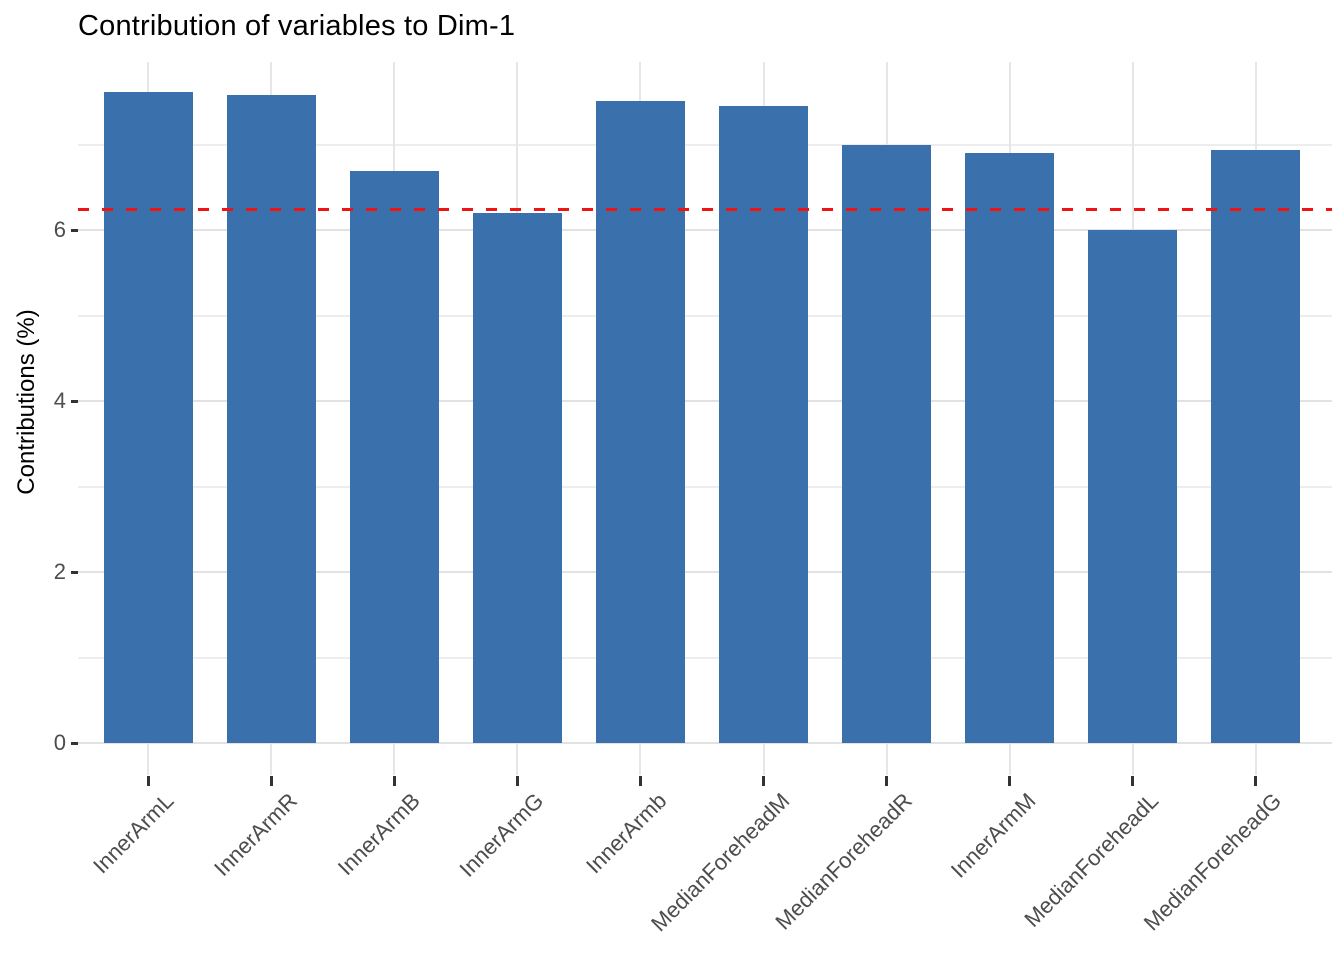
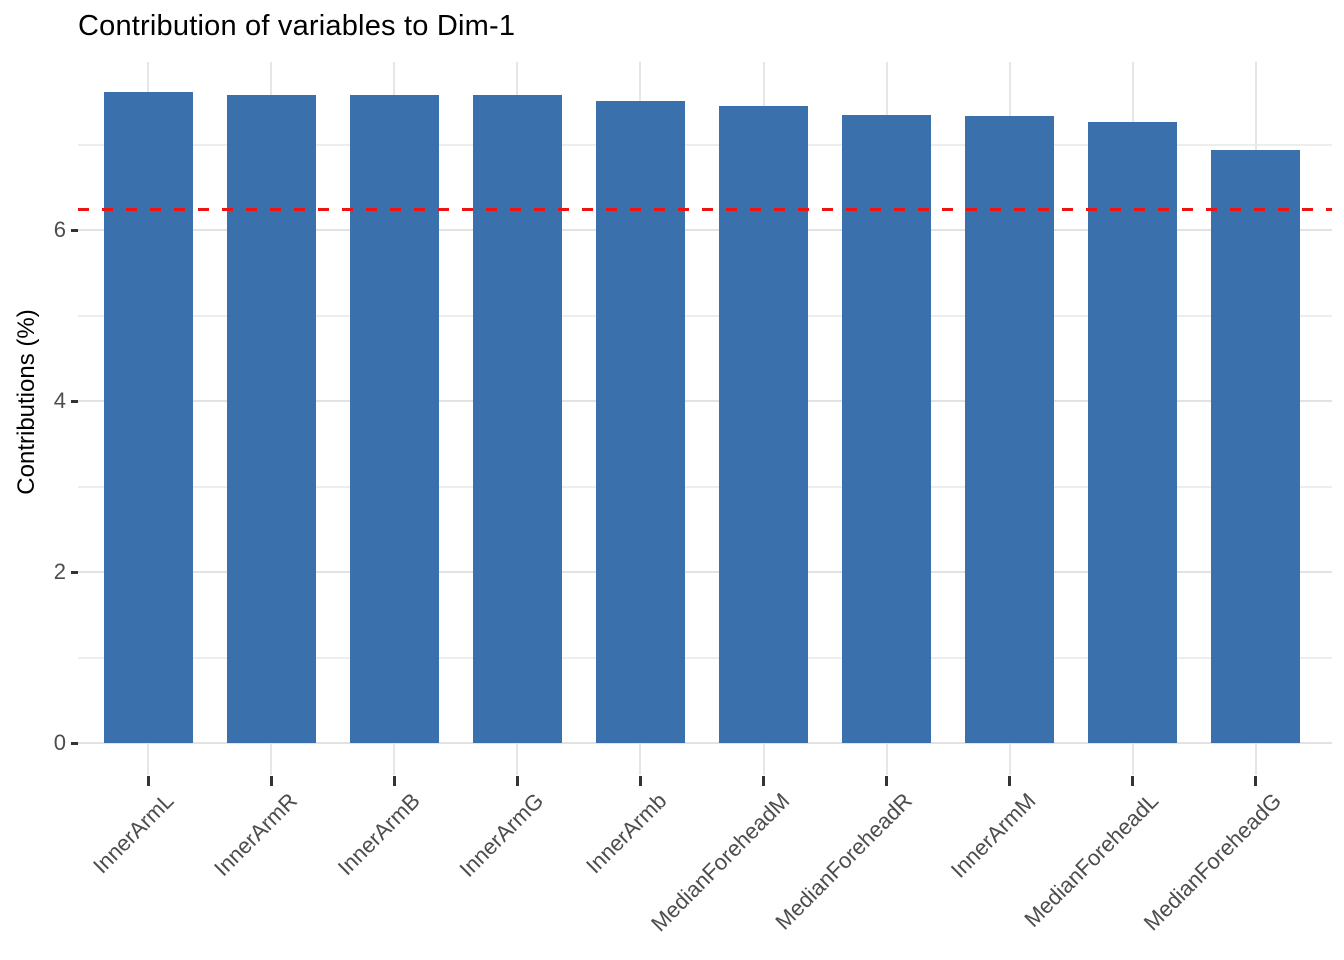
InnerArmB: 6.7 -> 7.6
InnerArmG: 6.2 -> 7.6
MedianForeheadR: 7.0 -> 7.3
InnerArmM: 6.9 -> 7.3
MedianForeheadL: 6.0 -> 7.3
